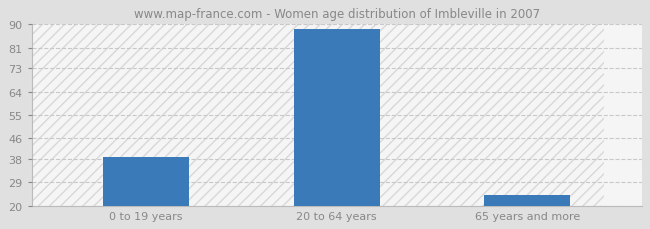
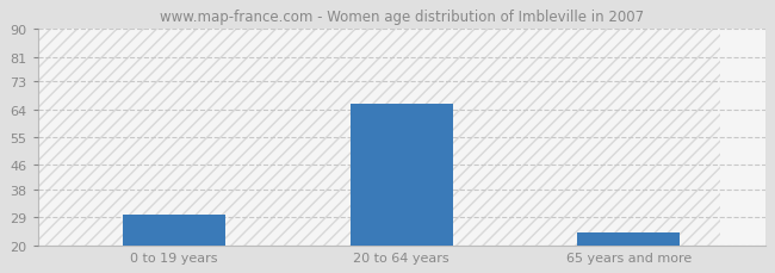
0 to 19 years: 39 -> 30
20 to 64 years: 88 -> 66
